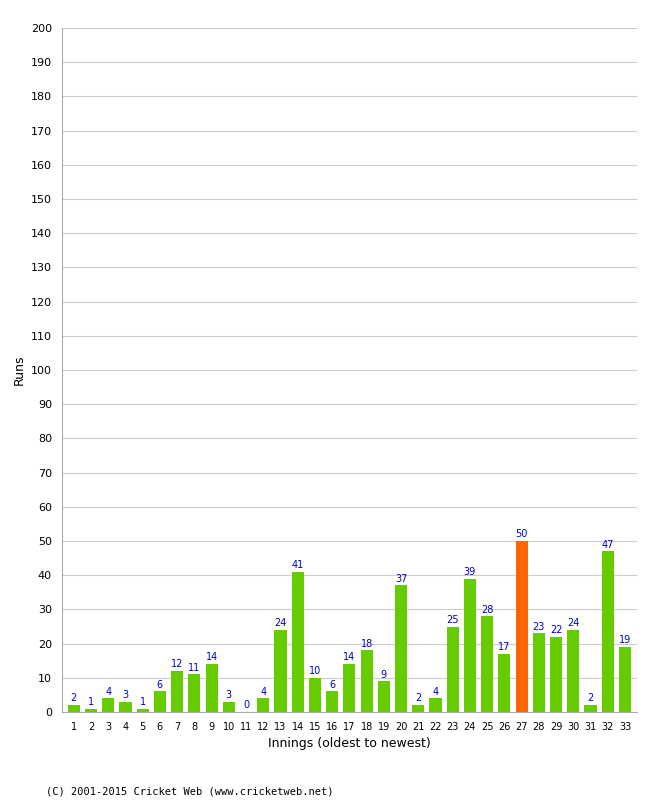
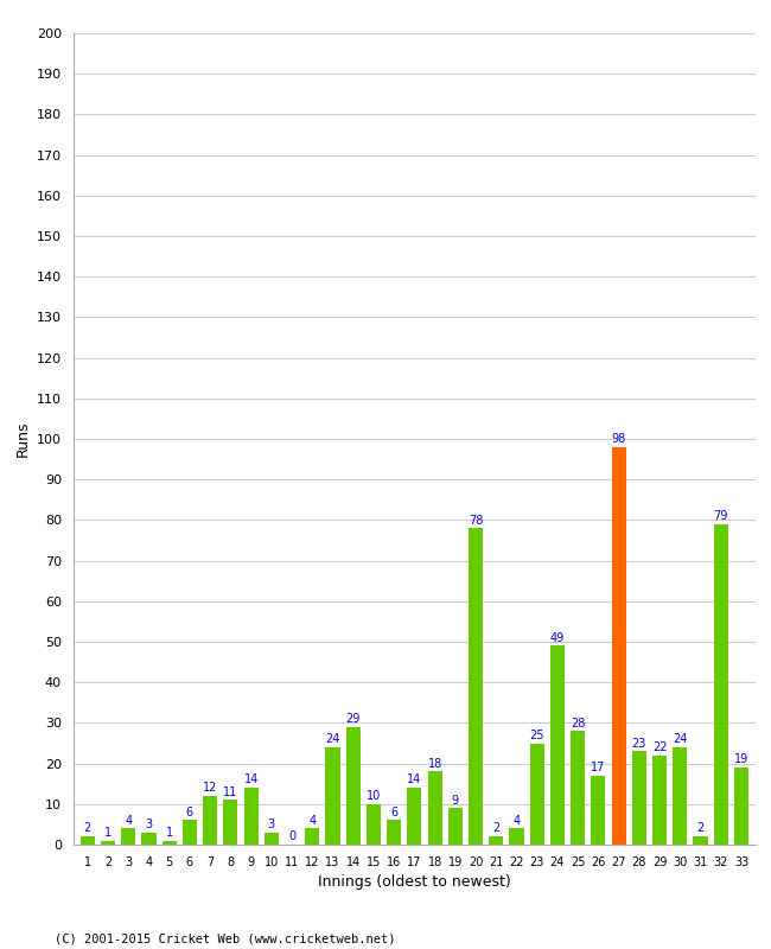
14: 41 -> 29
20: 37 -> 78
24: 39 -> 49
27: 50 -> 98
32: 47 -> 79
